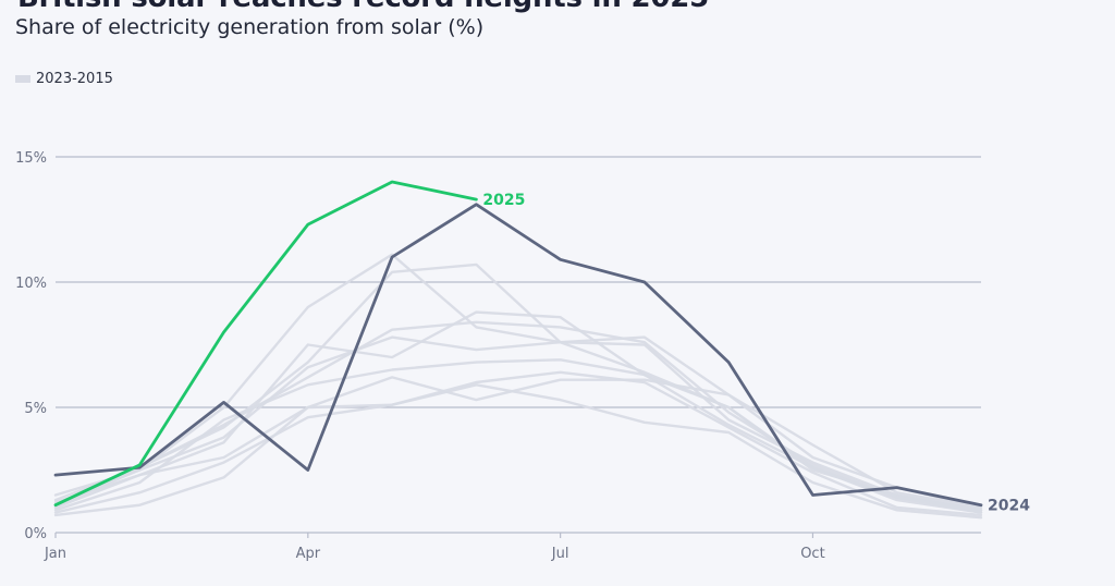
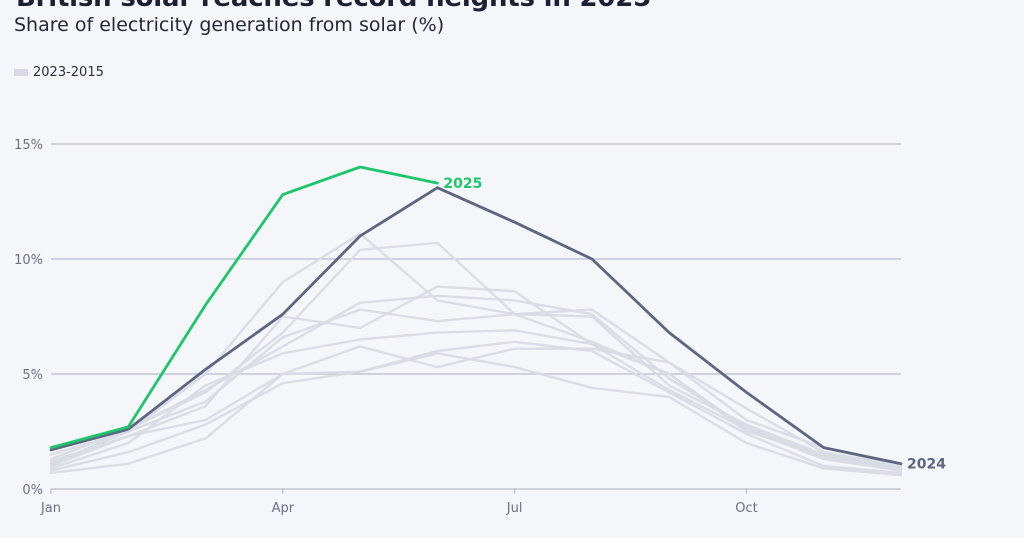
2025/Jan: 1.1% -> 1.8%
2024/Jan: 2.3% -> 1.7%
2025/Apr: 12.3% -> 12.8%
2024/Apr: 2.5% -> 7.6%
2024/Jul: 10.9% -> 11.6%
2024/Oct: 1.5% -> 4.2%
